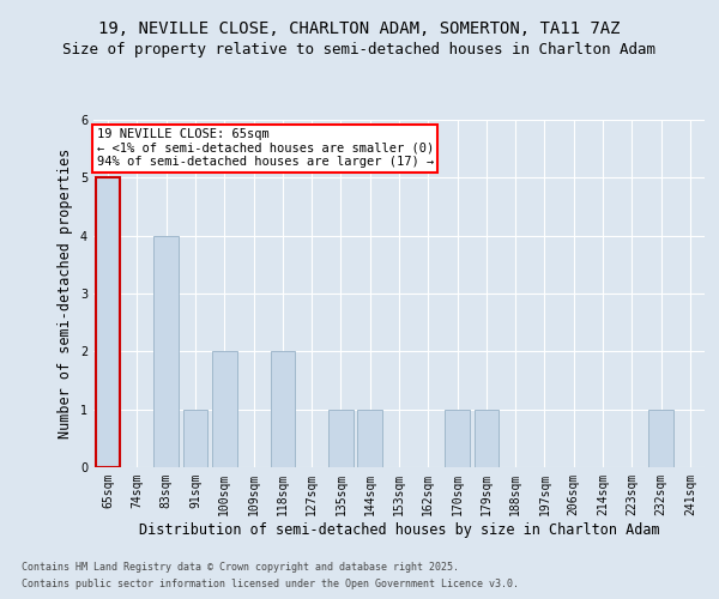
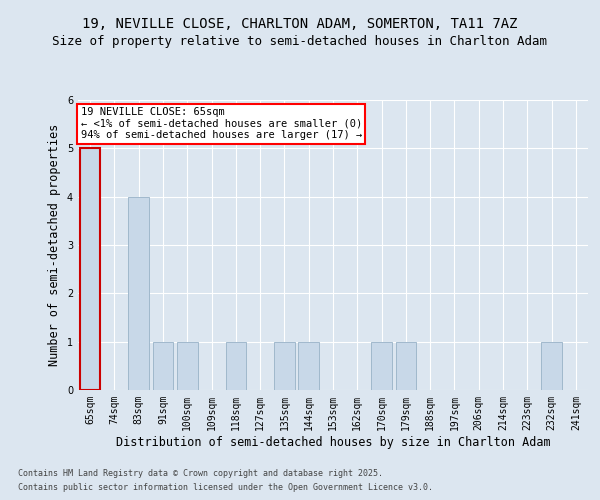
100sqm: 2 -> 1
118sqm: 2 -> 1
